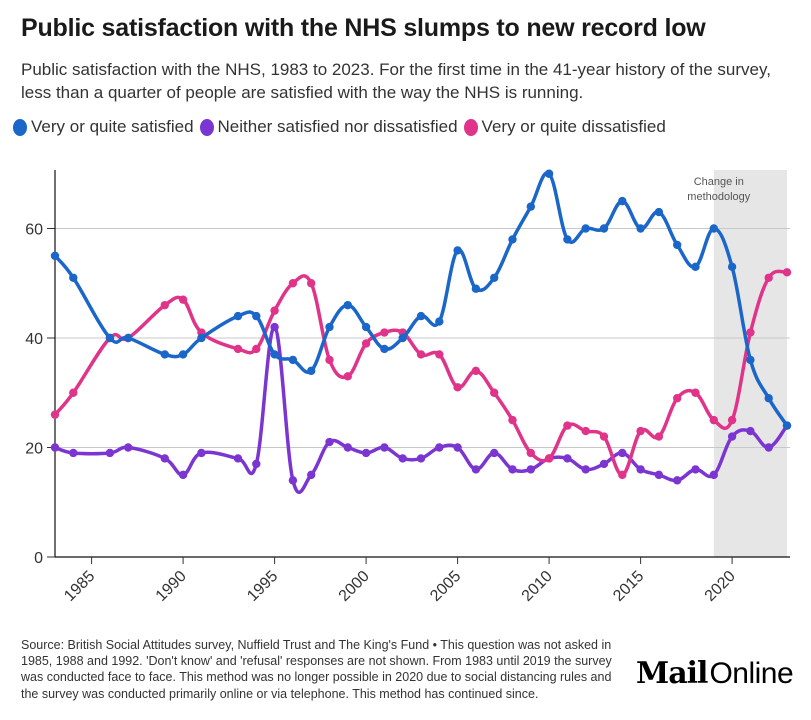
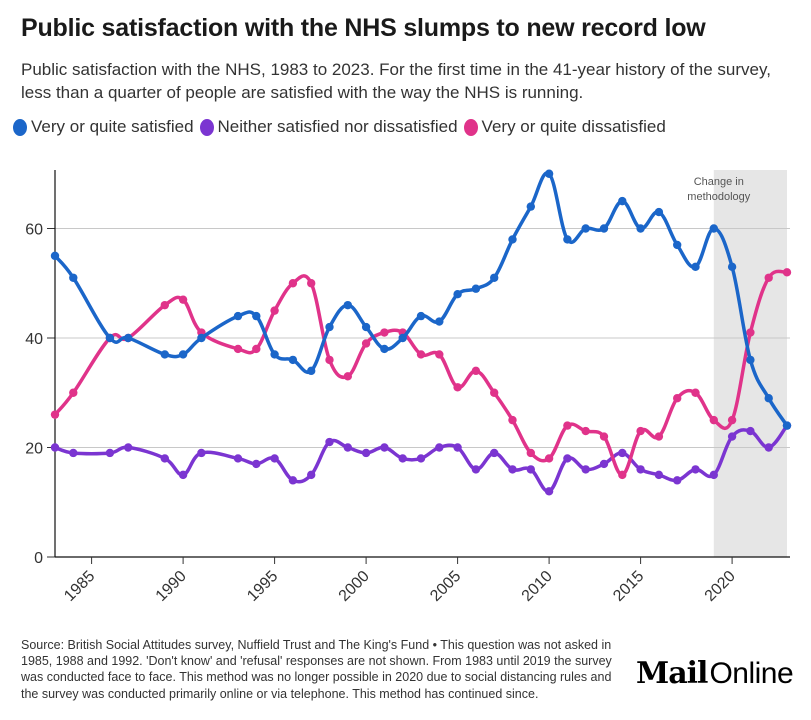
Neither satisfied nor dissatisfied/1995: 42 -> 18
Very or quite satisfied/2005: 56 -> 48
Neither satisfied nor dissatisfied/2010: 18 -> 12
